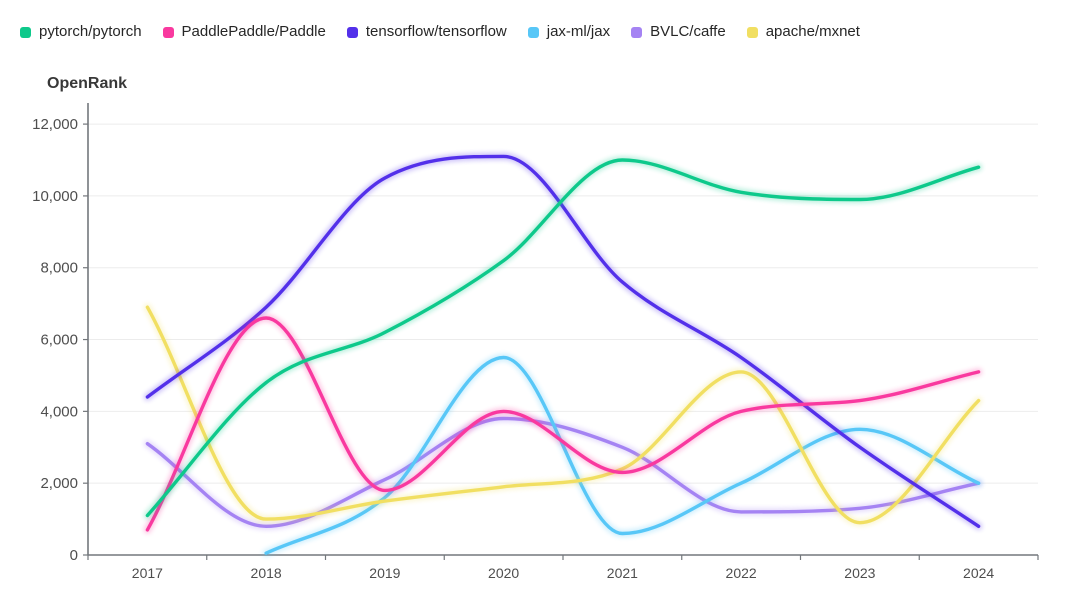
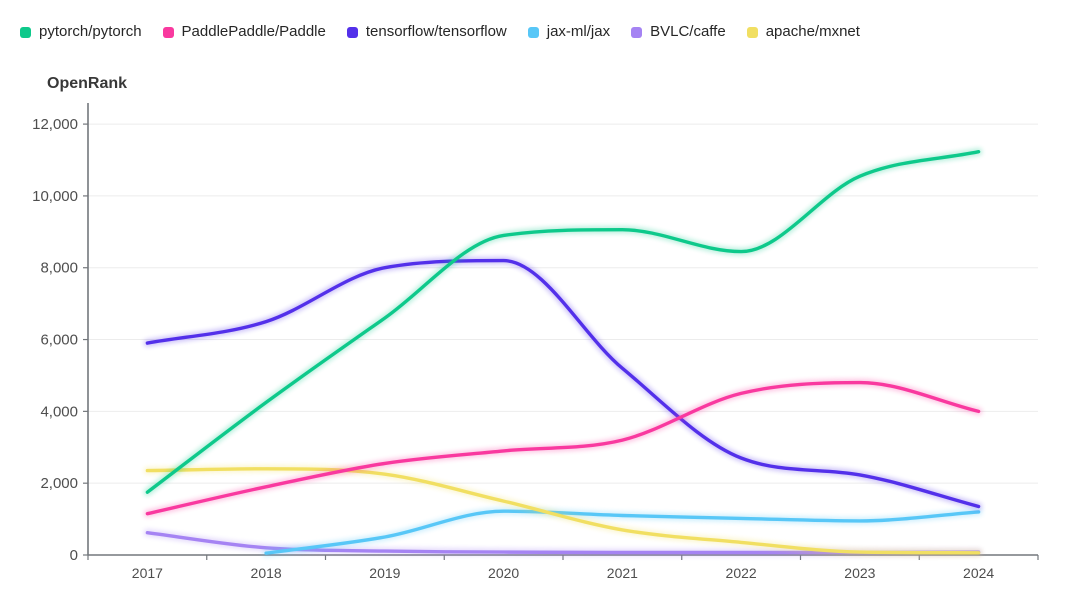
pytorch/pytorch/2017: 1100 -> 1800
PaddlePaddle/Paddle/2017: 700 -> 1200
tensorflow/tensorflow/2017: 4400 -> 5900
BVLC/caffe/2017: 3100 -> 600
apache/mxnet/2017: 6900 -> 2400
pytorch/pytorch/2018: 4800 -> 4200
PaddlePaddle/Paddle/2018: 6600 -> 1900
tensorflow/tensorflow/2018: 6900 -> 6500
BVLC/caffe/2018: 800 -> 200
apache/mxnet/2018: 1000 -> 2400
pytorch/pytorch/2019: 6200 -> 6600
PaddlePaddle/Paddle/2019: 1800 -> 2600
tensorflow/tensorflow/2019: 10500 -> 8000
jax-ml/jax/2019: 1600 -> 500
BVLC/caffe/2019: 2100 -> 100
apache/mxnet/2019: 1500 -> 2200
pytorch/pytorch/2020: 8200 -> 8900
PaddlePaddle/Paddle/2020: 4000 -> 2900
tensorflow/tensorflow/2020: 11100 -> 8200
jax-ml/jax/2020: 5500 -> 1200
BVLC/caffe/2020: 3800 -> 100
apache/mxnet/2020: 1900 -> 1500
pytorch/pytorch/2021: 11000 -> 9100
PaddlePaddle/Paddle/2021: 2300 -> 3200
tensorflow/tensorflow/2021: 7600 -> 5200
jax-ml/jax/2021: 600 -> 1100
BVLC/caffe/2021: 3000 -> 100
apache/mxnet/2021: 2400 -> 700
pytorch/pytorch/2022: 10100 -> 8400
PaddlePaddle/Paddle/2022: 4000 -> 4500
tensorflow/tensorflow/2022: 5500 -> 2700
jax-ml/jax/2022: 2000 -> 1000
BVLC/caffe/2022: 1200 -> 100
apache/mxnet/2022: 5100 -> 400
pytorch/pytorch/2023: 9900 -> 10600
PaddlePaddle/Paddle/2023: 4300 -> 4800
tensorflow/tensorflow/2023: 3000 -> 2200
jax-ml/jax/2023: 3500 -> 1000
BVLC/caffe/2023: 1300 -> 100
apache/mxnet/2023: 900 -> 100
pytorch/pytorch/2024: 10800 -> 11200
PaddlePaddle/Paddle/2024: 5100 -> 4000
tensorflow/tensorflow/2024: 800 -> 1400
jax-ml/jax/2024: 2000 -> 1200
BVLC/caffe/2024: 2000 -> 100
apache/mxnet/2024: 4300 -> 100
